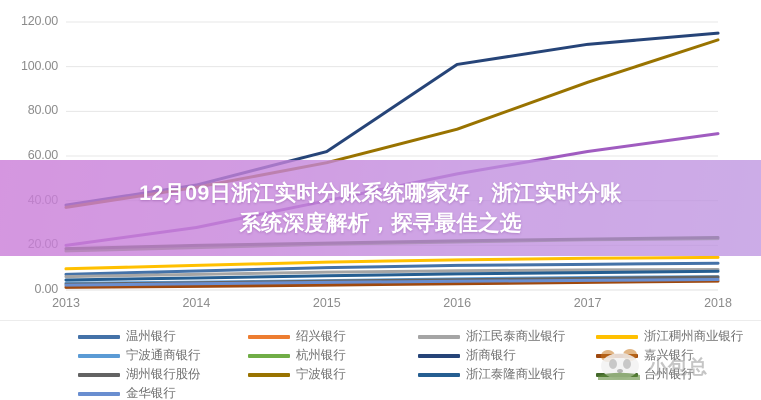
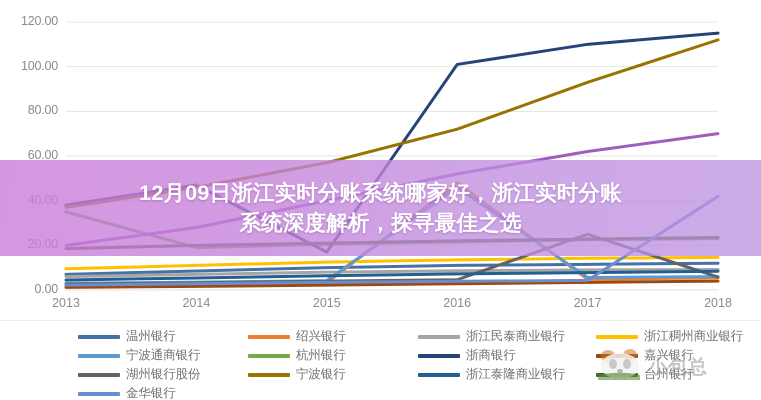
杭州银行/2013: 18 -> 35
浙商银行/2015: 62 -> 17
绍兴银行/2016: 4 -> 48
宁波通商银行/2016: 5 -> 46
湖州银行股份/2017: 5 -> 25
金华银行/2018: 5 -> 42
